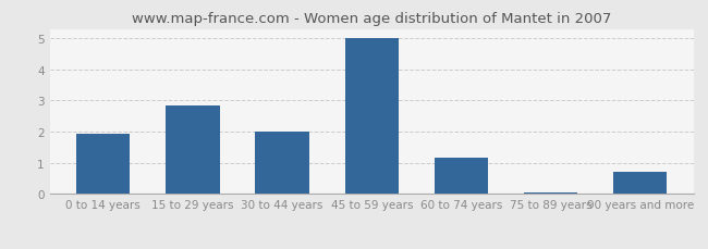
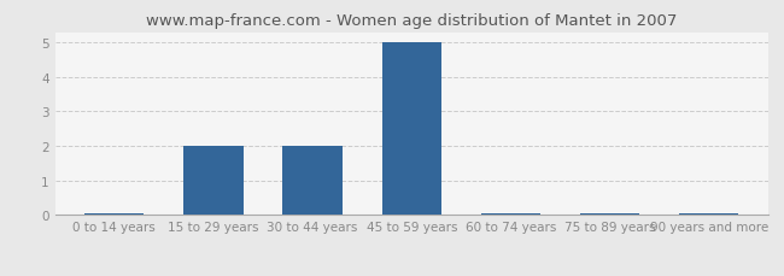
0 to 14 years: 1.95 -> 0.04
15 to 29 years: 2.85 -> 2.00
60 to 74 years: 1.15 -> 0.04
90 years and more: 0.70 -> 0.04
